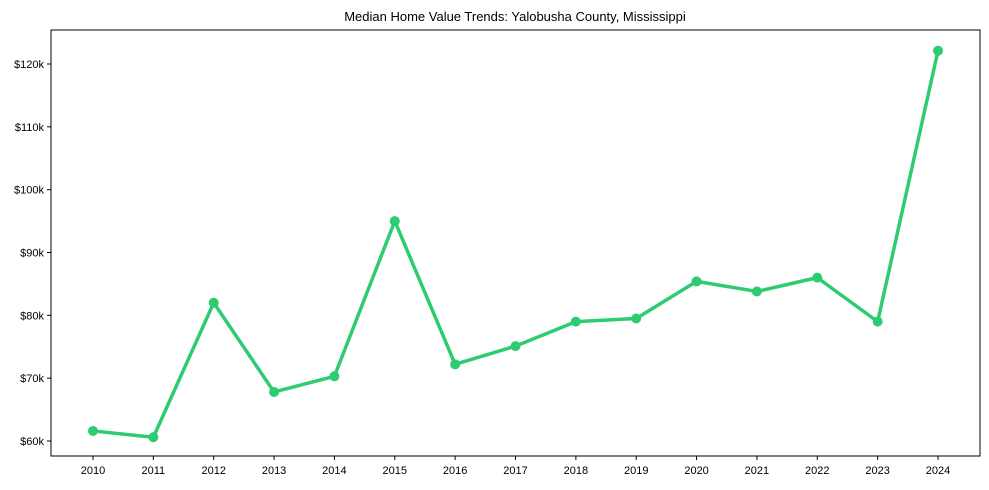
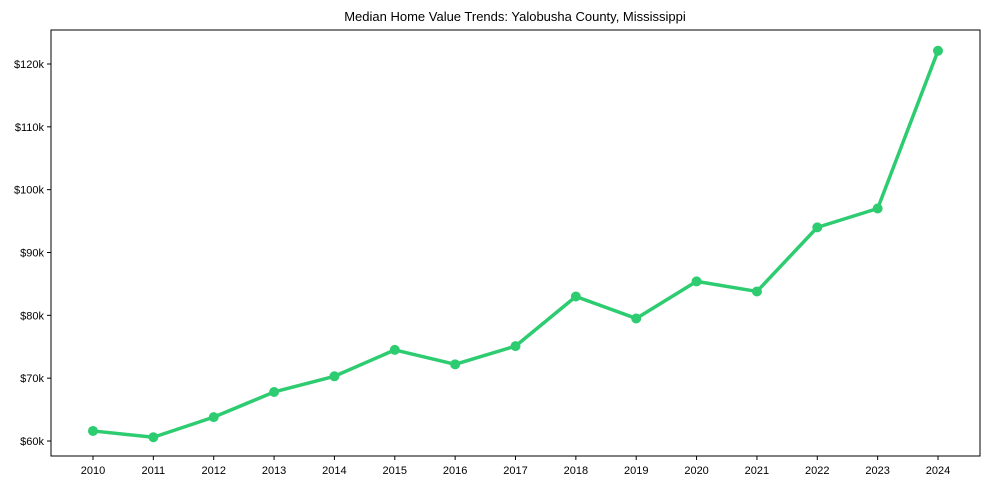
2012: $82k -> $64k
2015: $95k -> $74k
2018: $79k -> $83k
2022: $86k -> $94k
2023: $79k -> $97k
